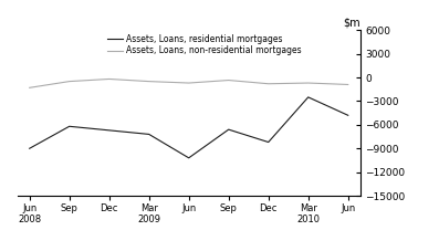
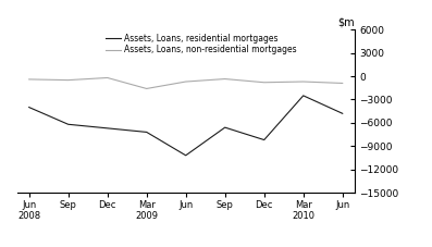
Assets, Loans, residential mortgages/Jun 2008: -9000 -> -4000
Assets, Loans, non-residential mortgages/Jun 2008: -1300 -> -400
Assets, Loans, non-residential mortgages/Mar 2009: -500 -> -1600
